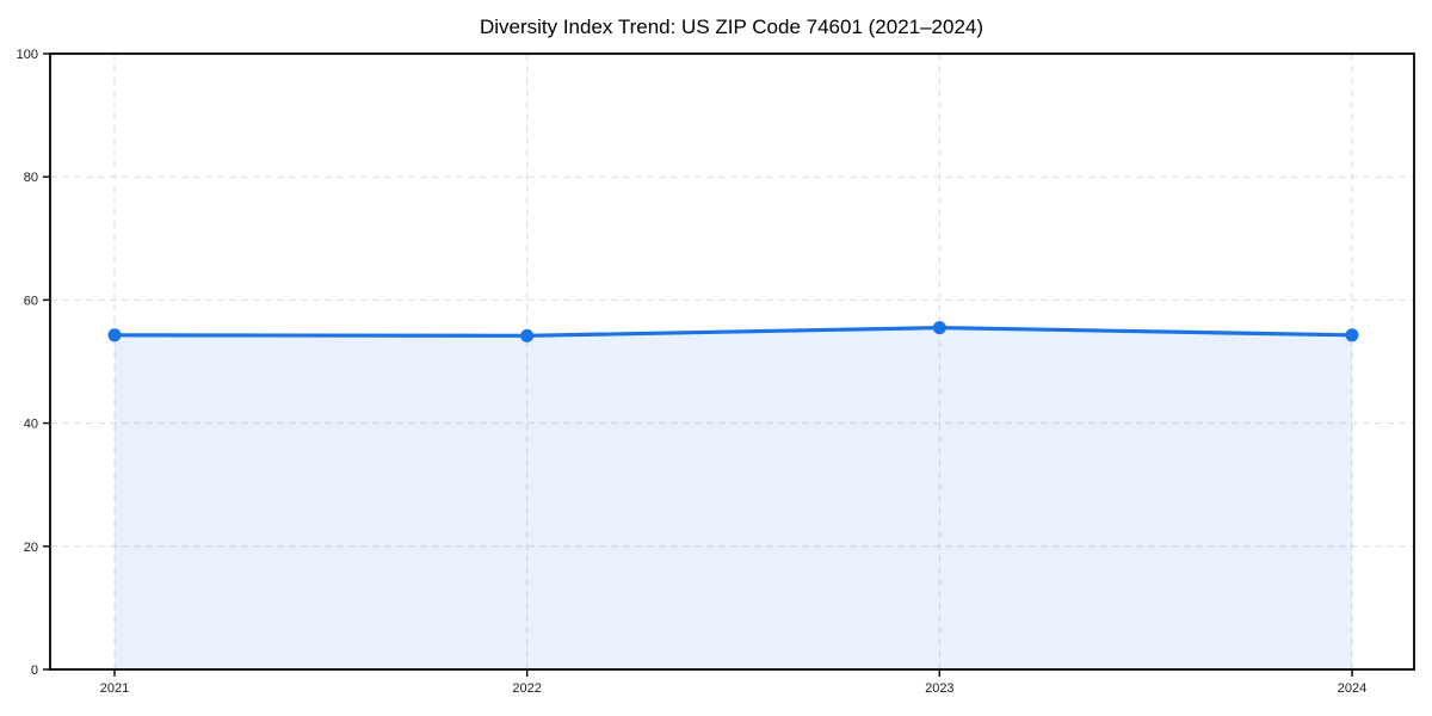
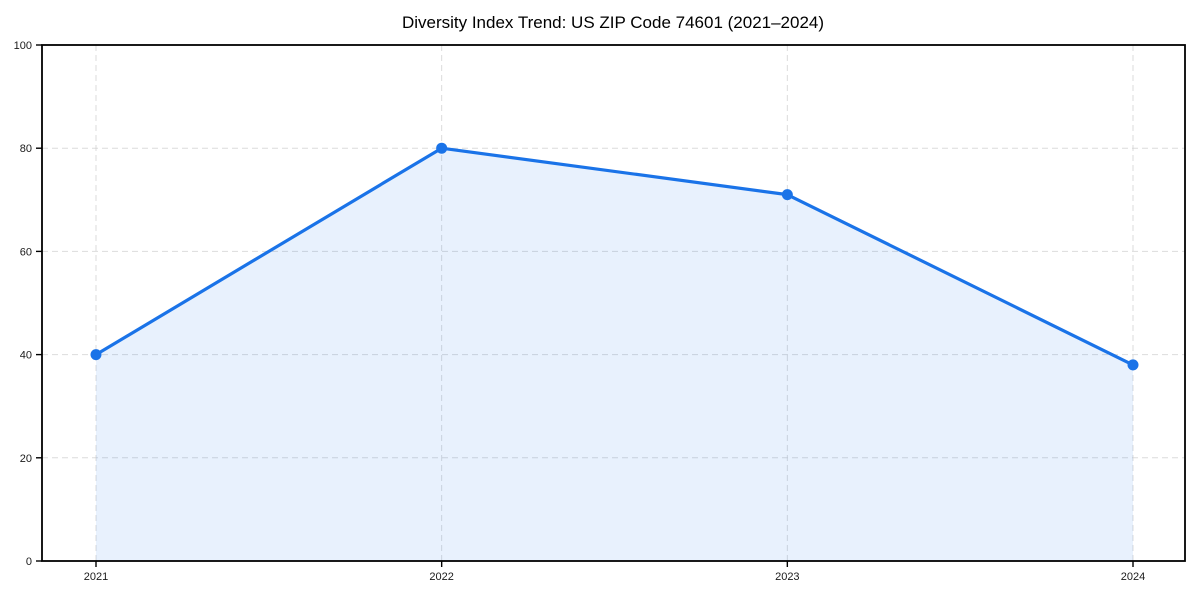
2021: 54 -> 40
2022: 54 -> 80
2023: 56 -> 71
2024: 54 -> 38
